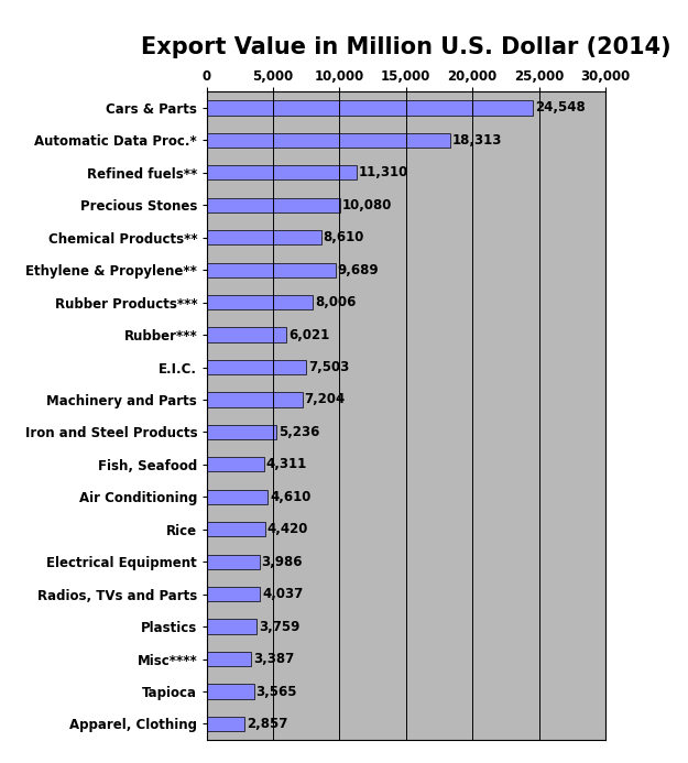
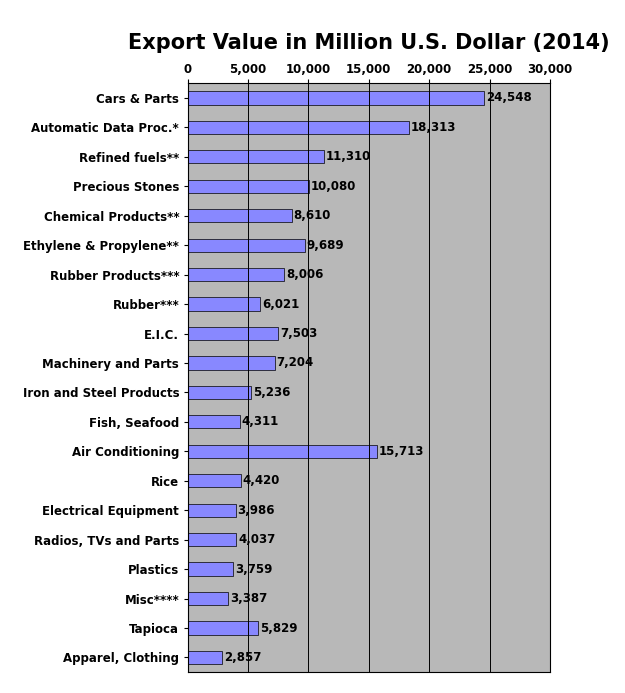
Air Conditioning: 4,610 -> 15,713
Tapioca: 3,565 -> 5,829
